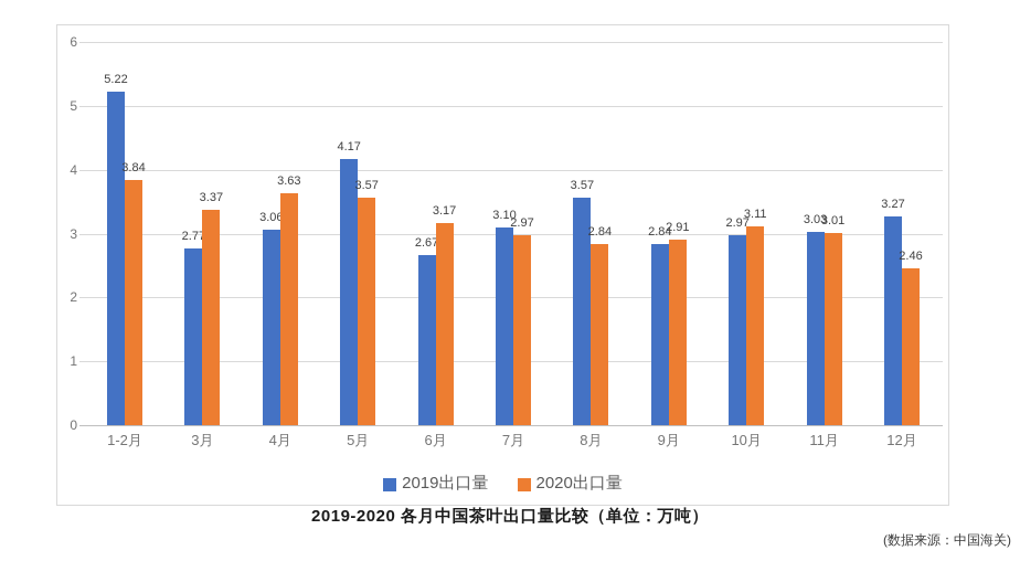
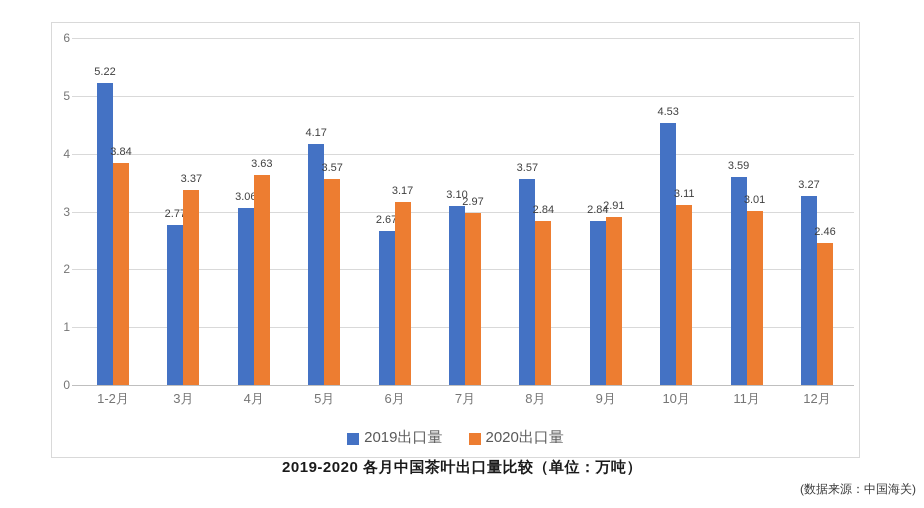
2019出口量/10月: 2.97 -> 4.53
2019出口量/11月: 3.03 -> 3.59
